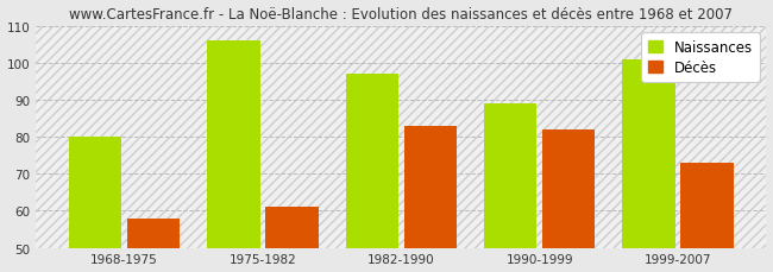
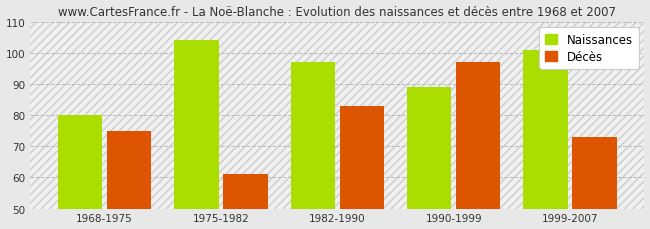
Décès/1968-1975: 58 -> 75
Naissances/1975-1982: 106 -> 104
Décès/1990-1999: 82 -> 97
